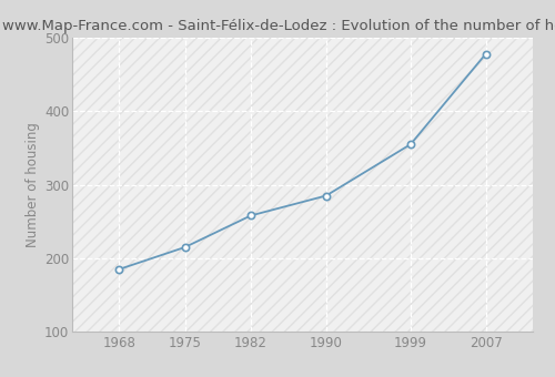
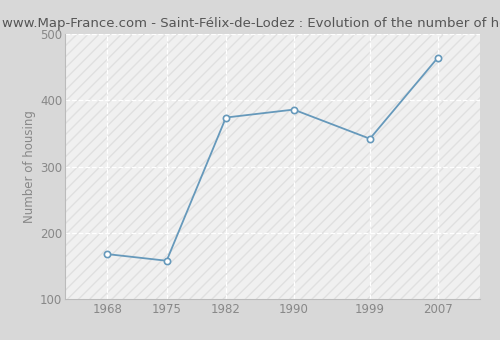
1968: 185 -> 168
1975: 215 -> 158
1982: 258 -> 374
1990: 285 -> 386
1999: 355 -> 342
2007: 478 -> 464
